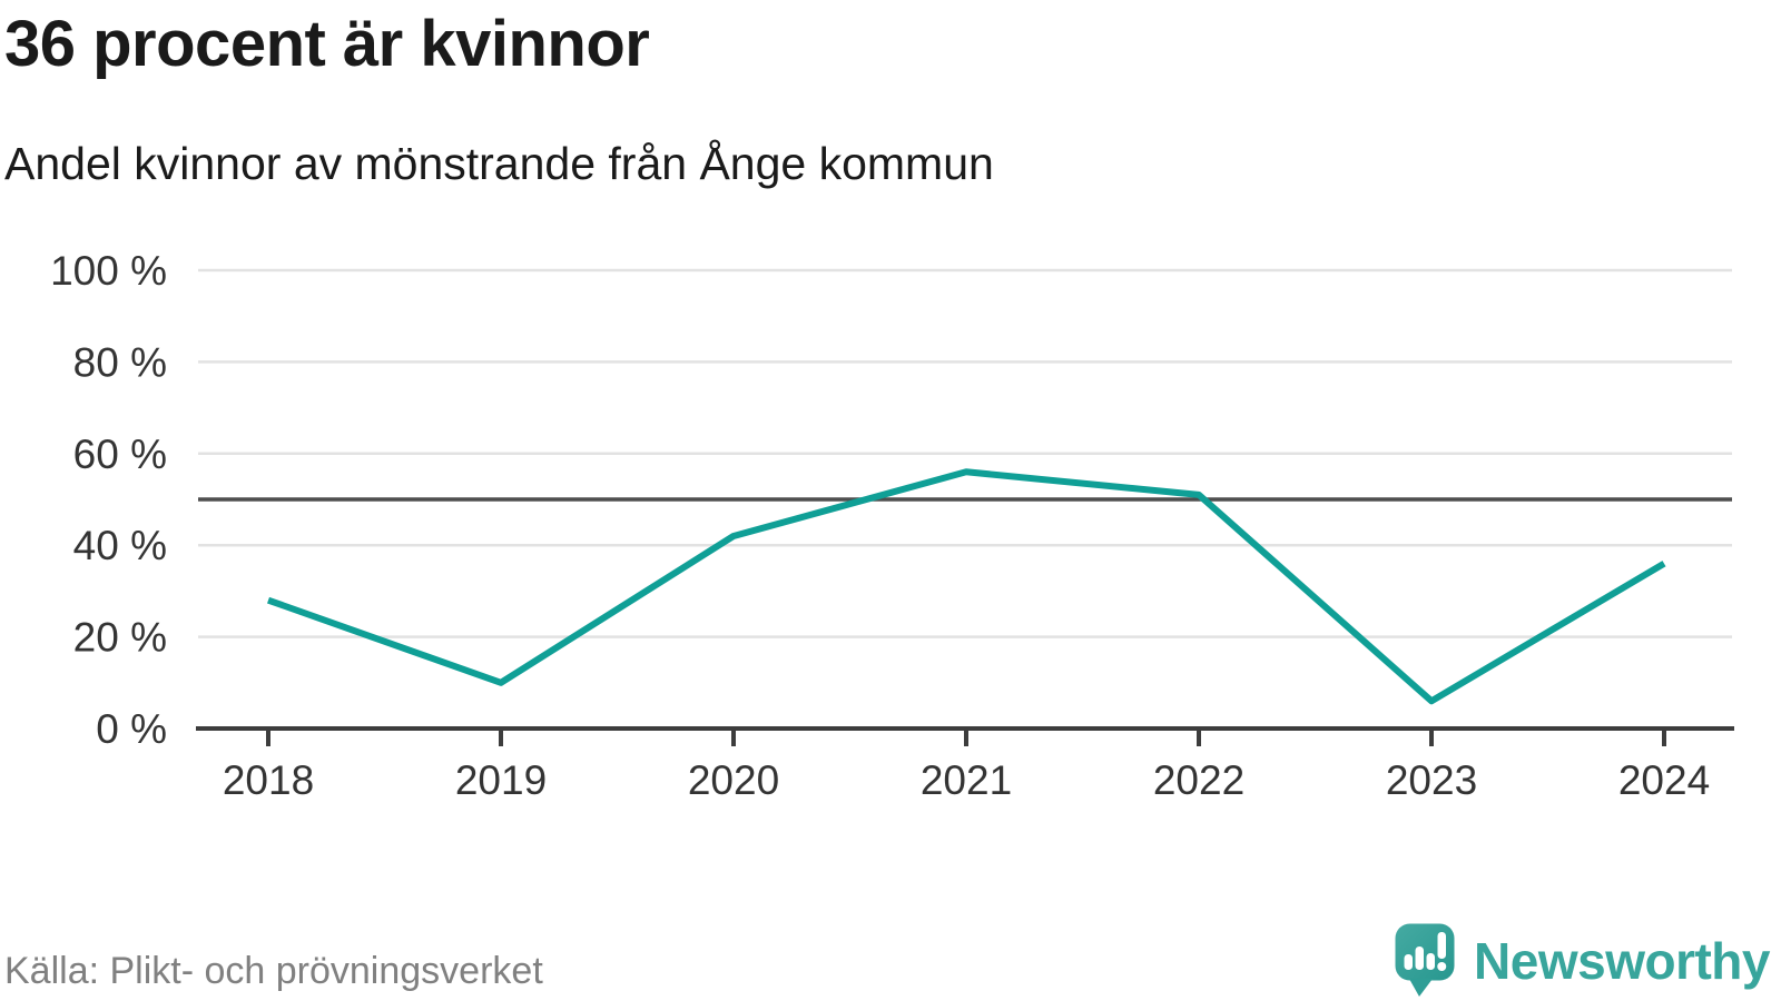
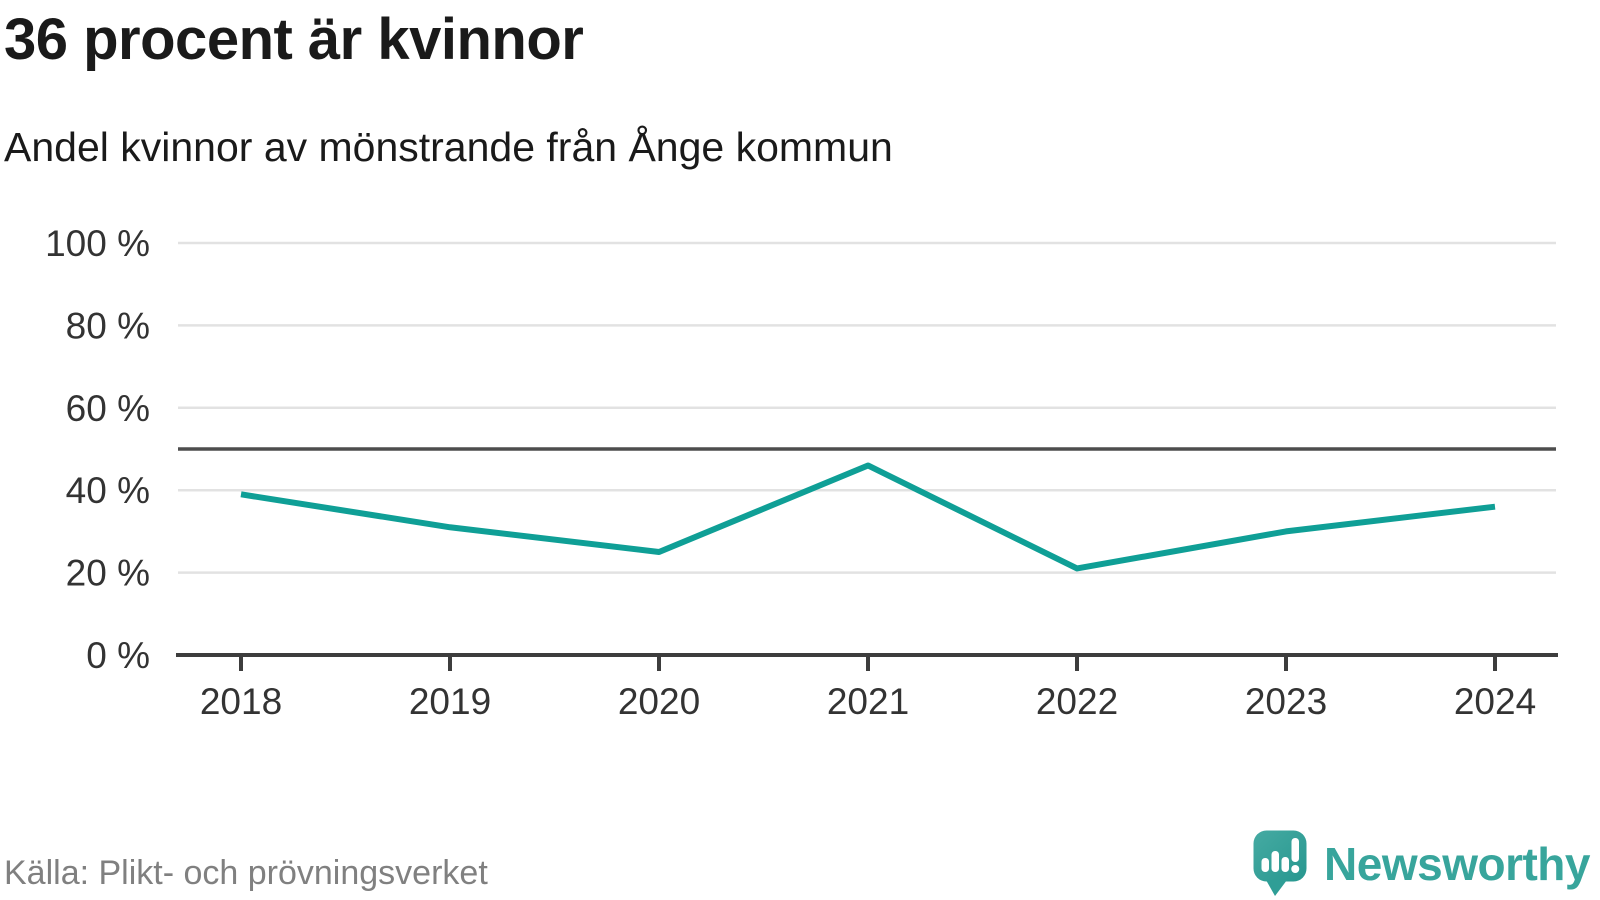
2018: 28% -> 39%
2019: 10% -> 31%
2020: 42% -> 25%
2021: 56% -> 46%
2022: 51% -> 21%
2023: 6% -> 30%
